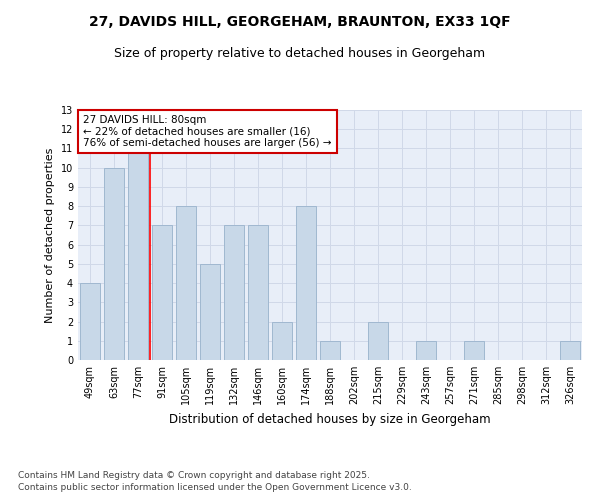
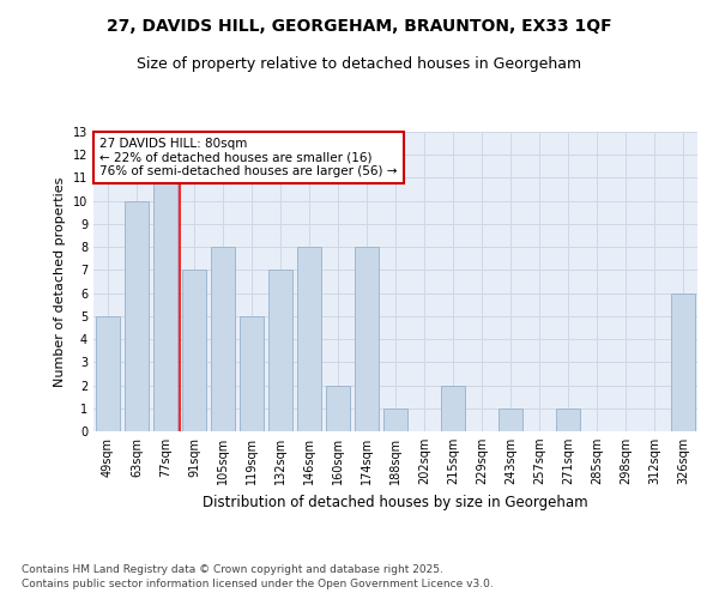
49sqm: 4 -> 5
146sqm: 7 -> 8
326sqm: 1 -> 6
